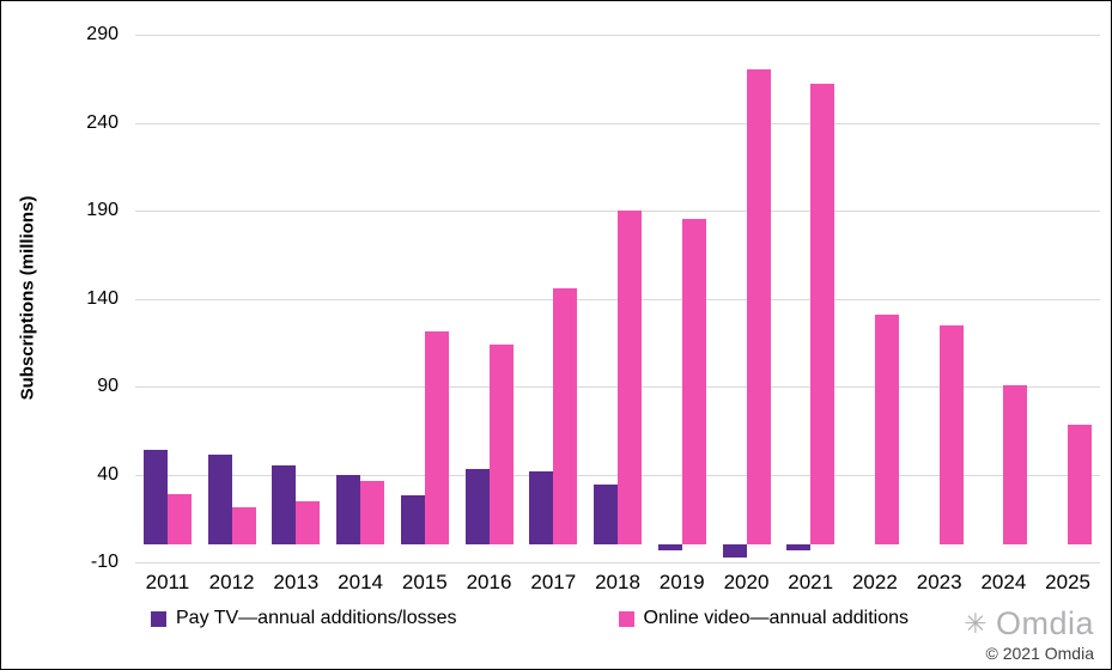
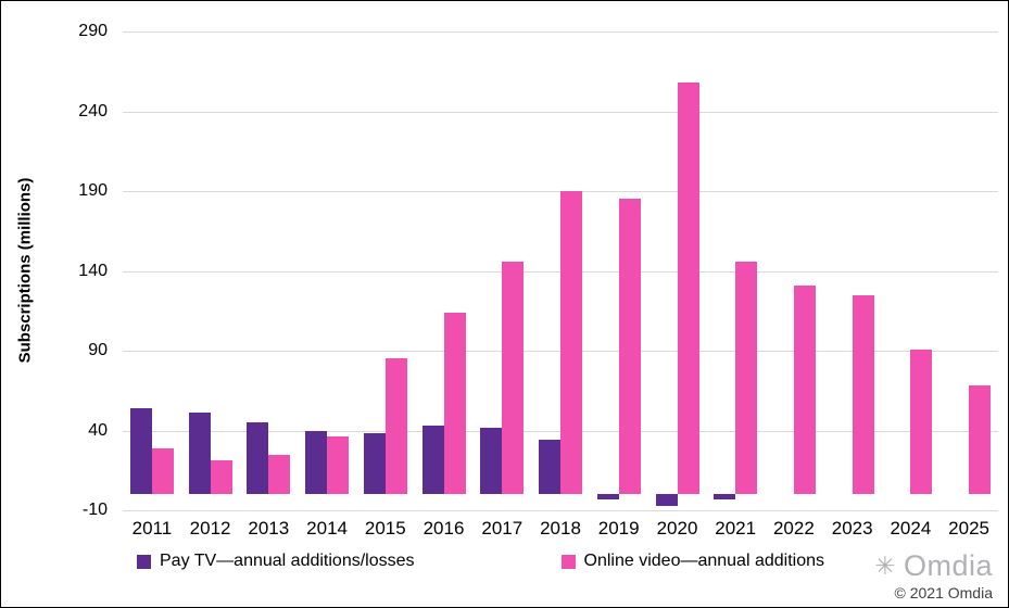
Pay TV—annual additions/losses/2015: 28 -> 38
Online video—annual additions/2015: 121 -> 85
Online video—annual additions/2020: 270 -> 258
Online video—annual additions/2021: 262 -> 146
